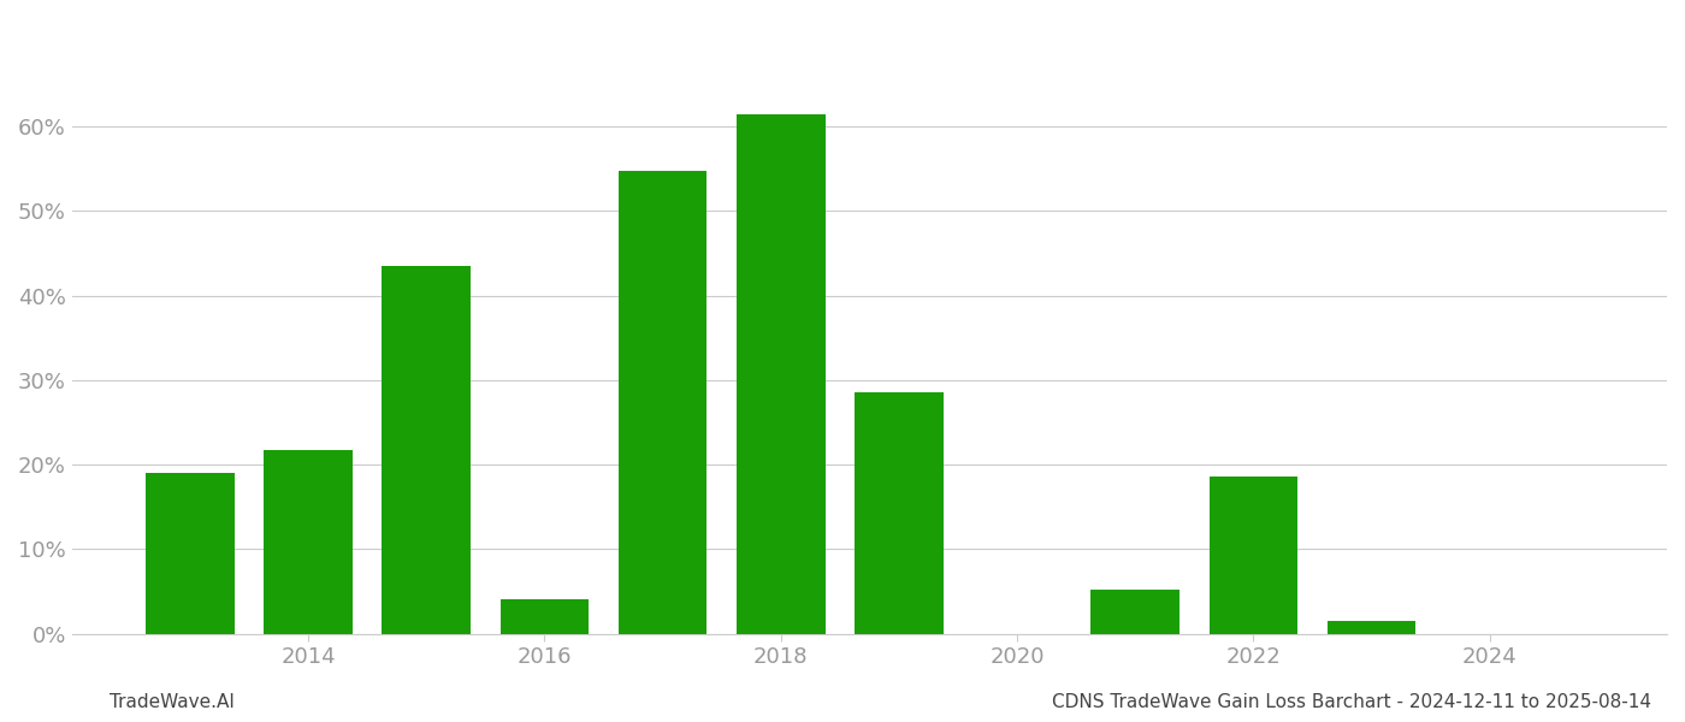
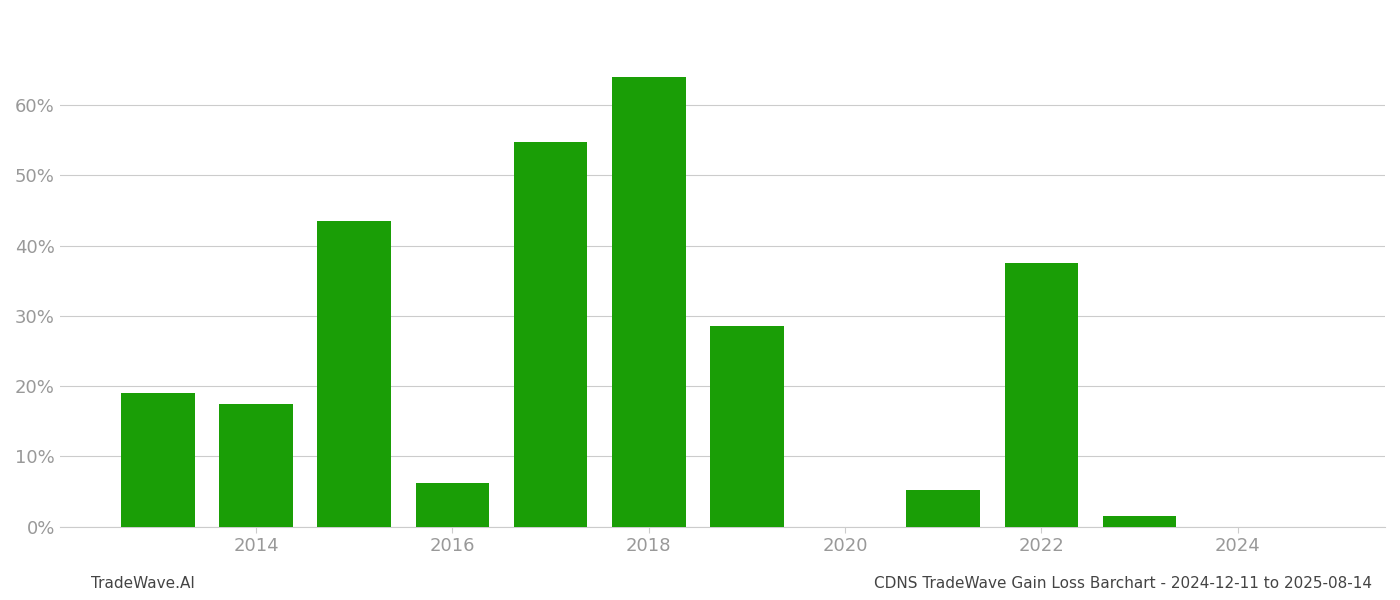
2014: 21.8% -> 17.5%
2016: 4.0% -> 6.2%
2018: 61.4% -> 64.0%
2022: 18.6% -> 37.5%
